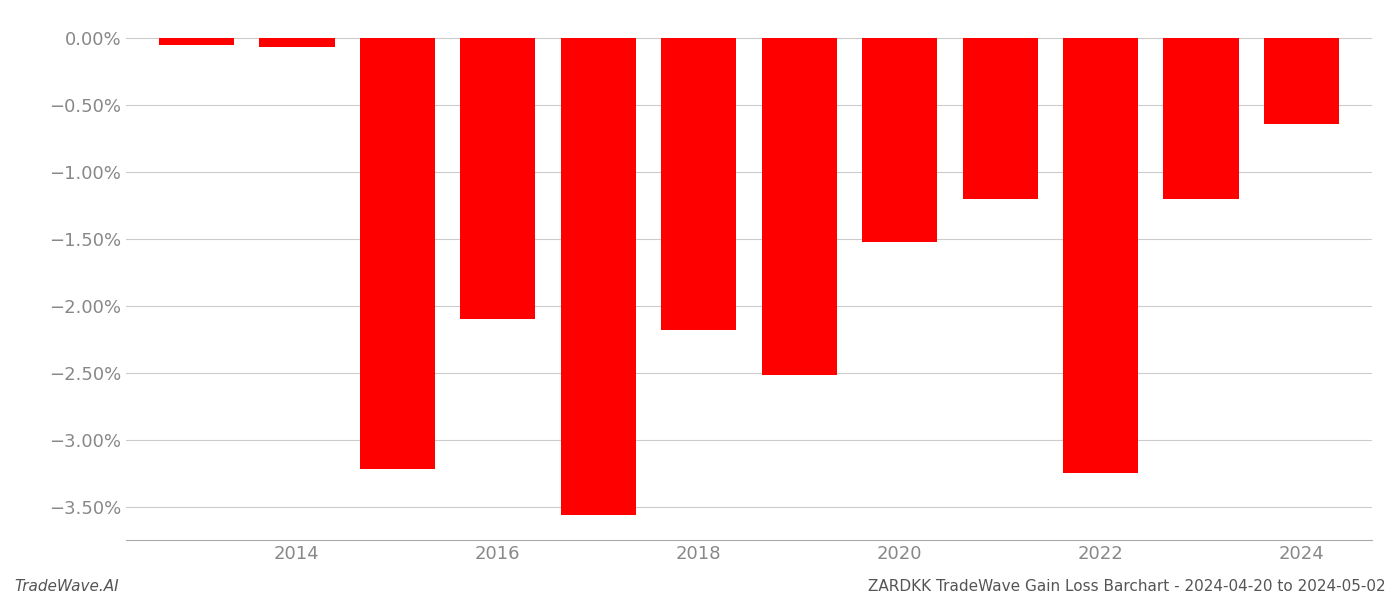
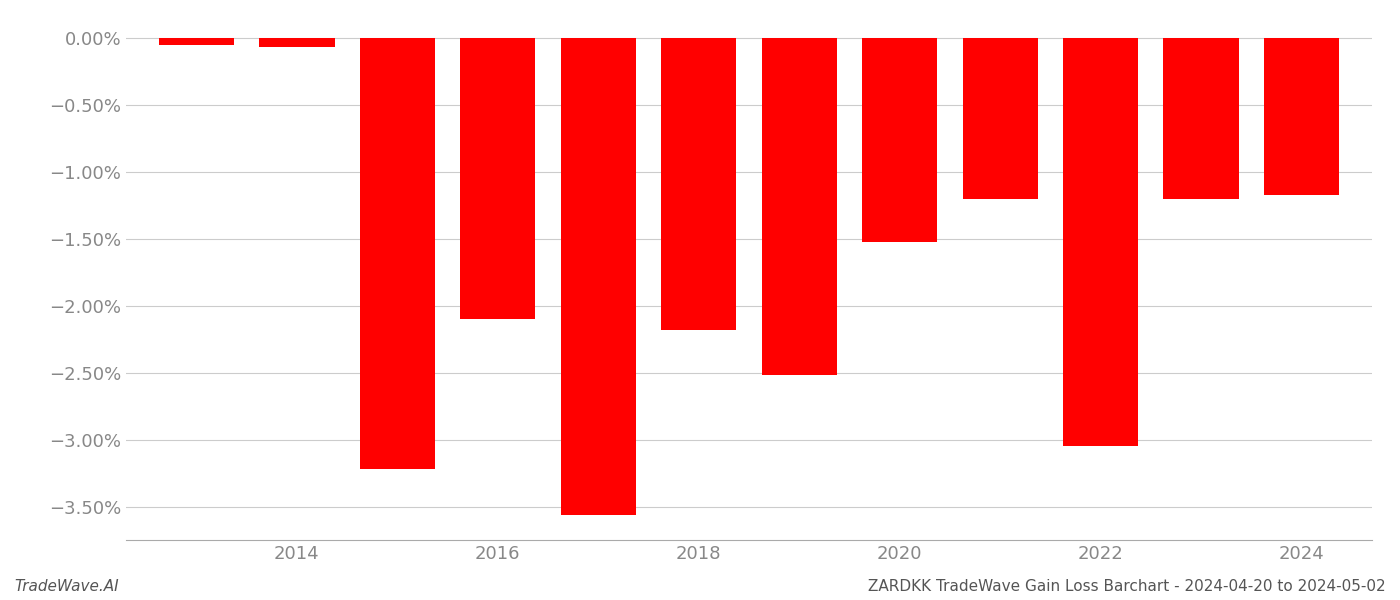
2022: -3.25% -> -3.05%
2024: -0.64% -> -1.17%
